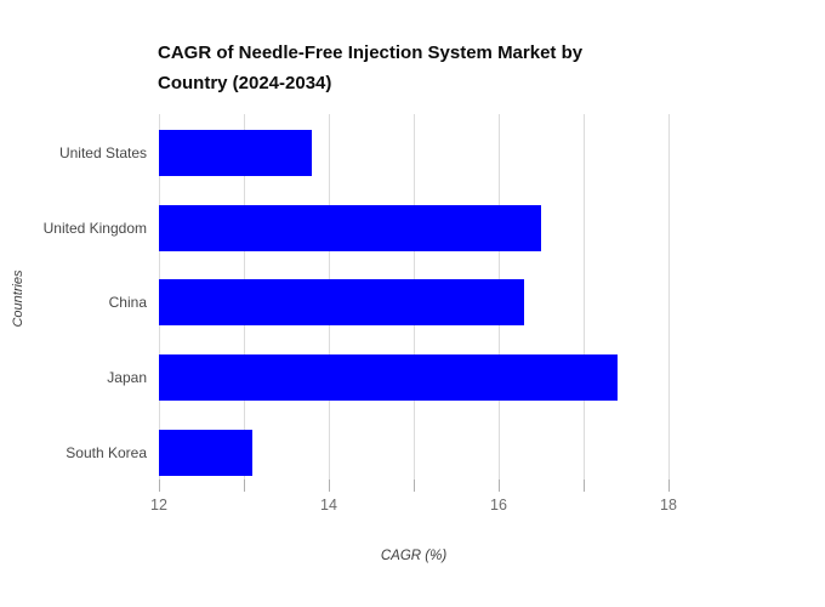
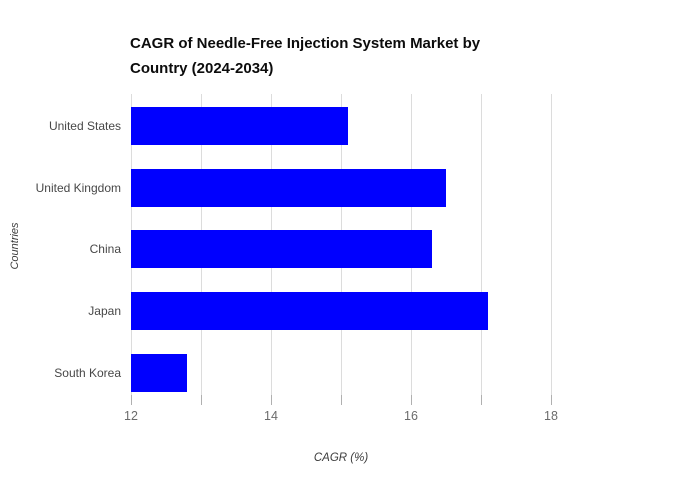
United States: 13.8 -> 15.1
Japan: 17.4 -> 17.1
South Korea: 13.1 -> 12.8
